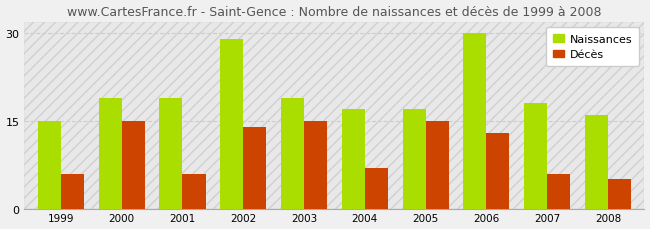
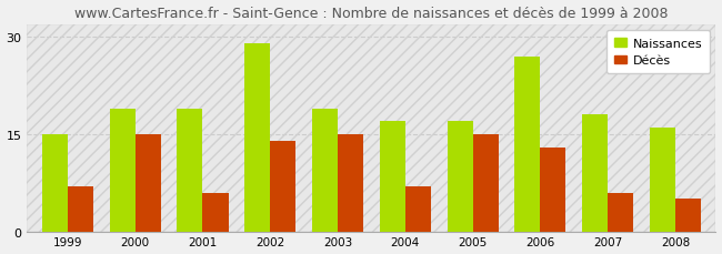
Décès/1999: 6 -> 7
Naissances/2006: 30 -> 27
